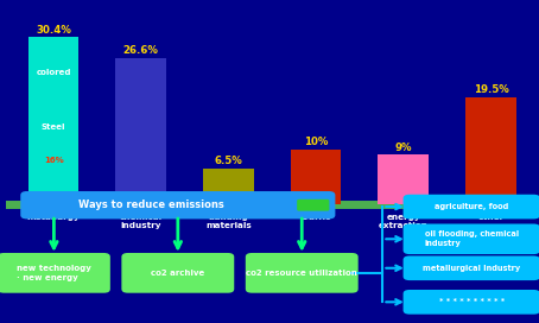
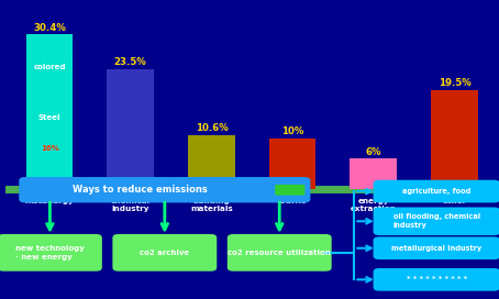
chemical industry: 26.6% -> 23.5%
building materials: 6.5% -> 10.6%
energy extraction: 9% -> 6%
